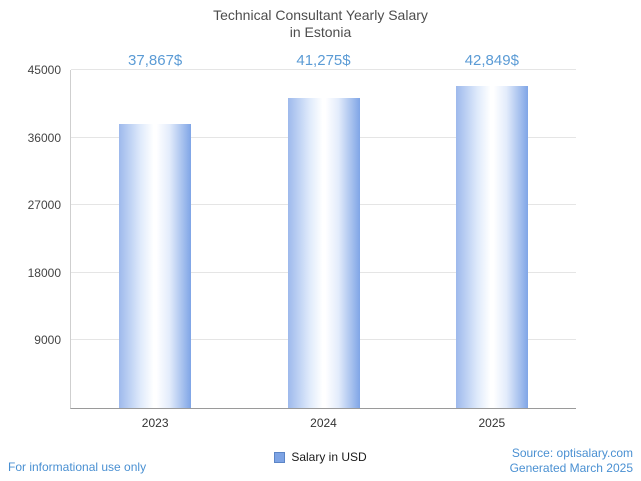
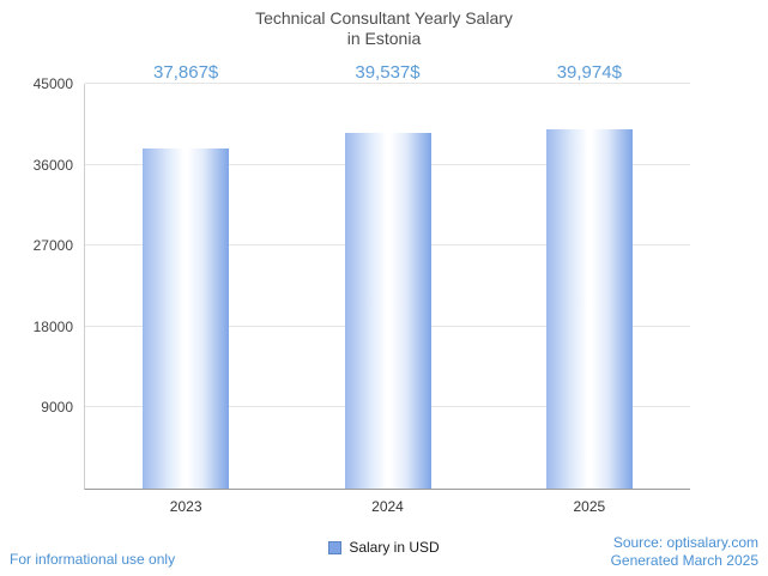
2024: 41,275 -> 39,537
2025: 42,849 -> 39,974
